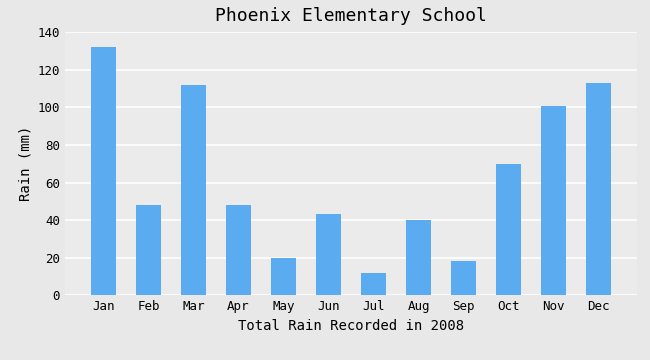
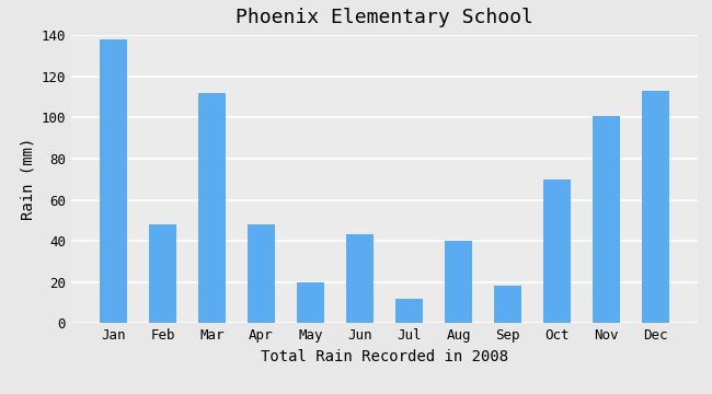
Jan: 132 -> 138
